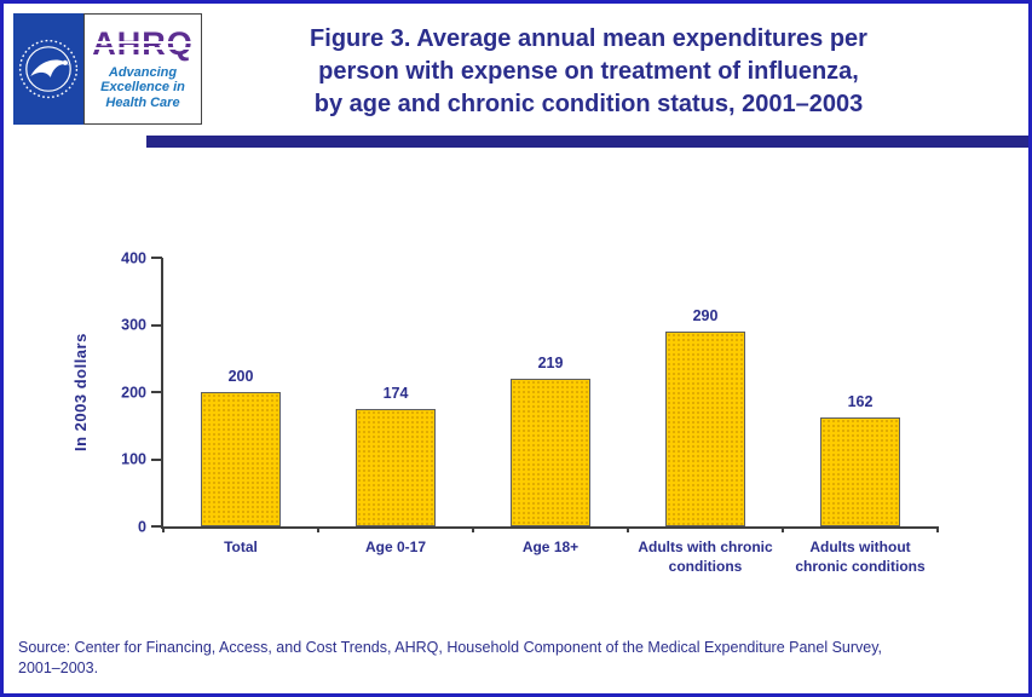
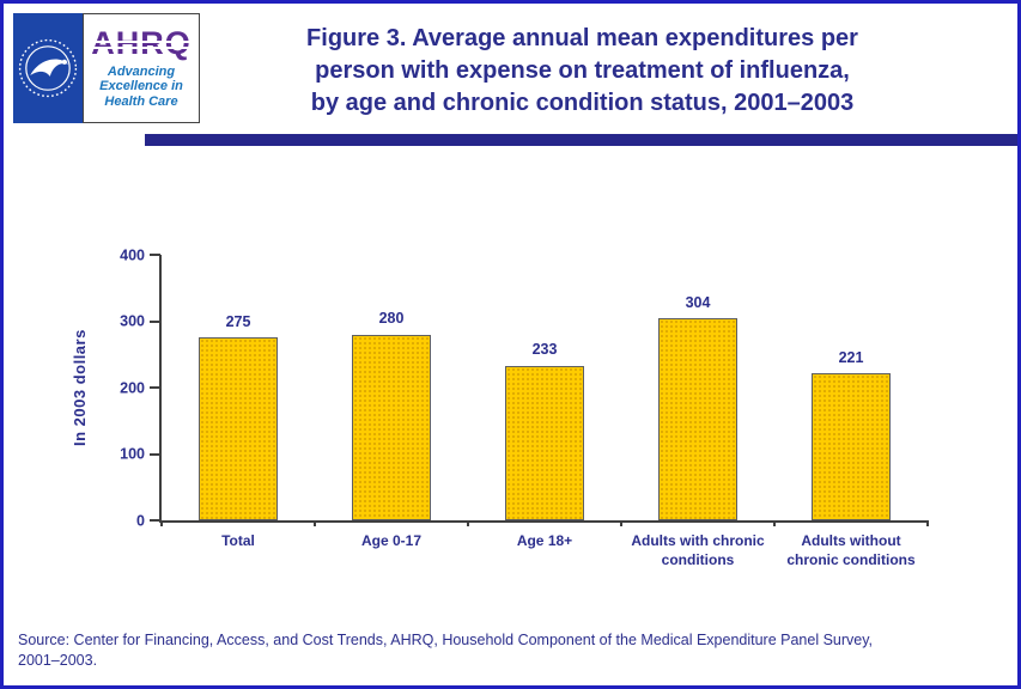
Total: 200 -> 275
Age 0-17: 174 -> 280
Age 18+: 219 -> 233
Adults with chronic conditions: 290 -> 304
Adults without chronic conditions: 162 -> 221
